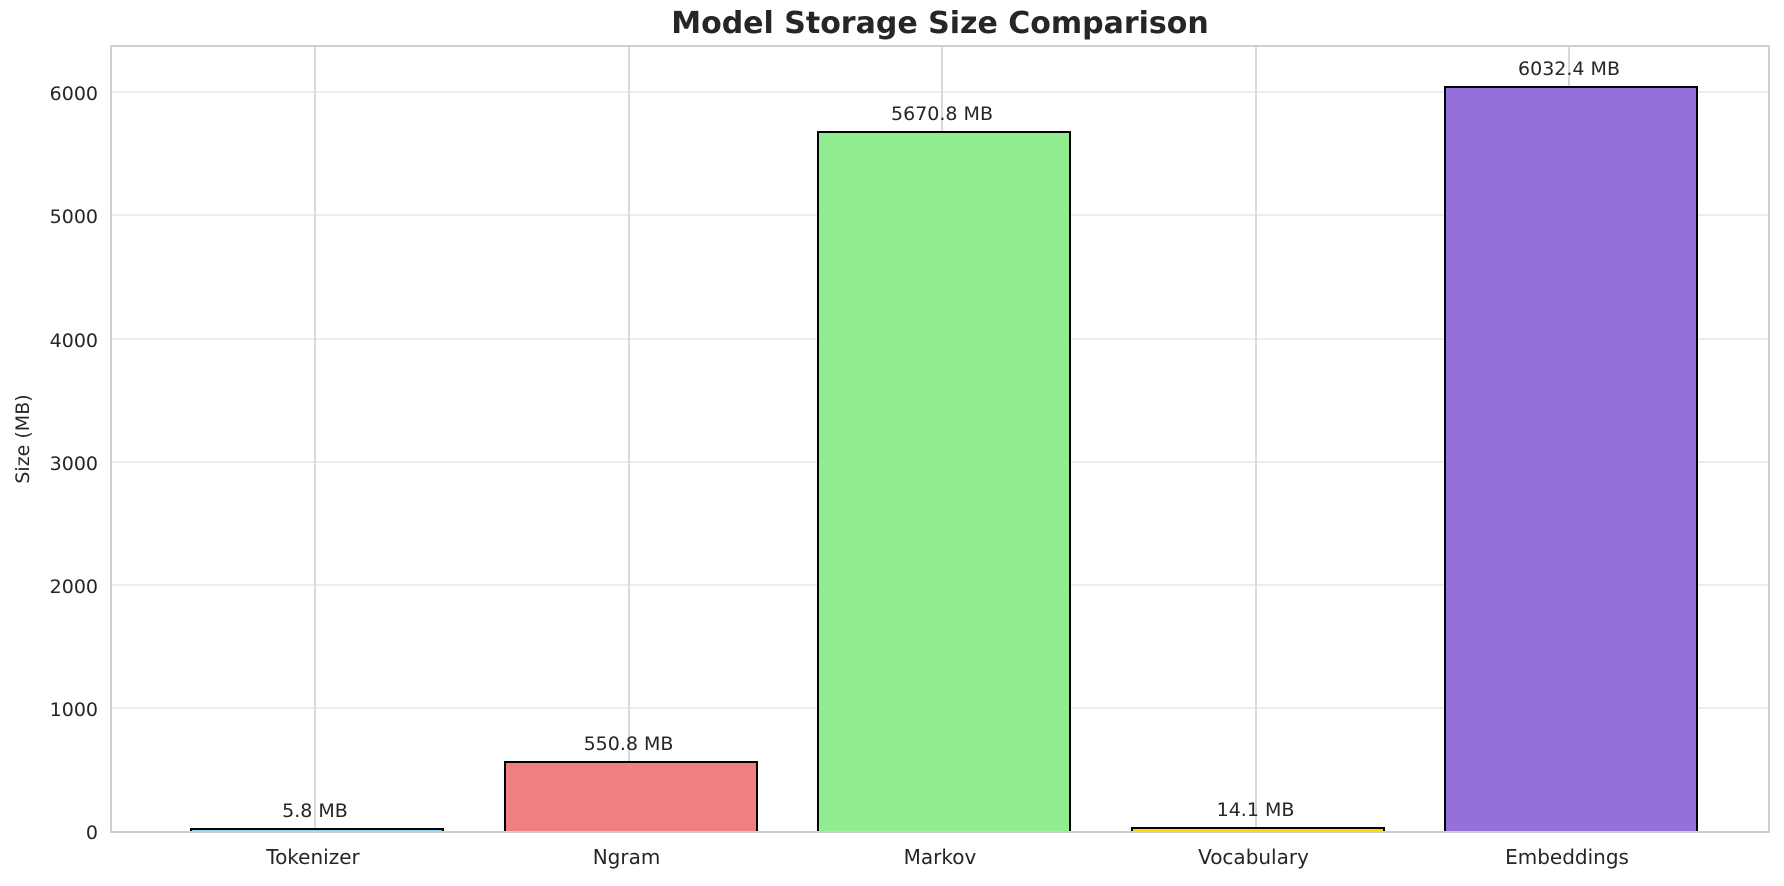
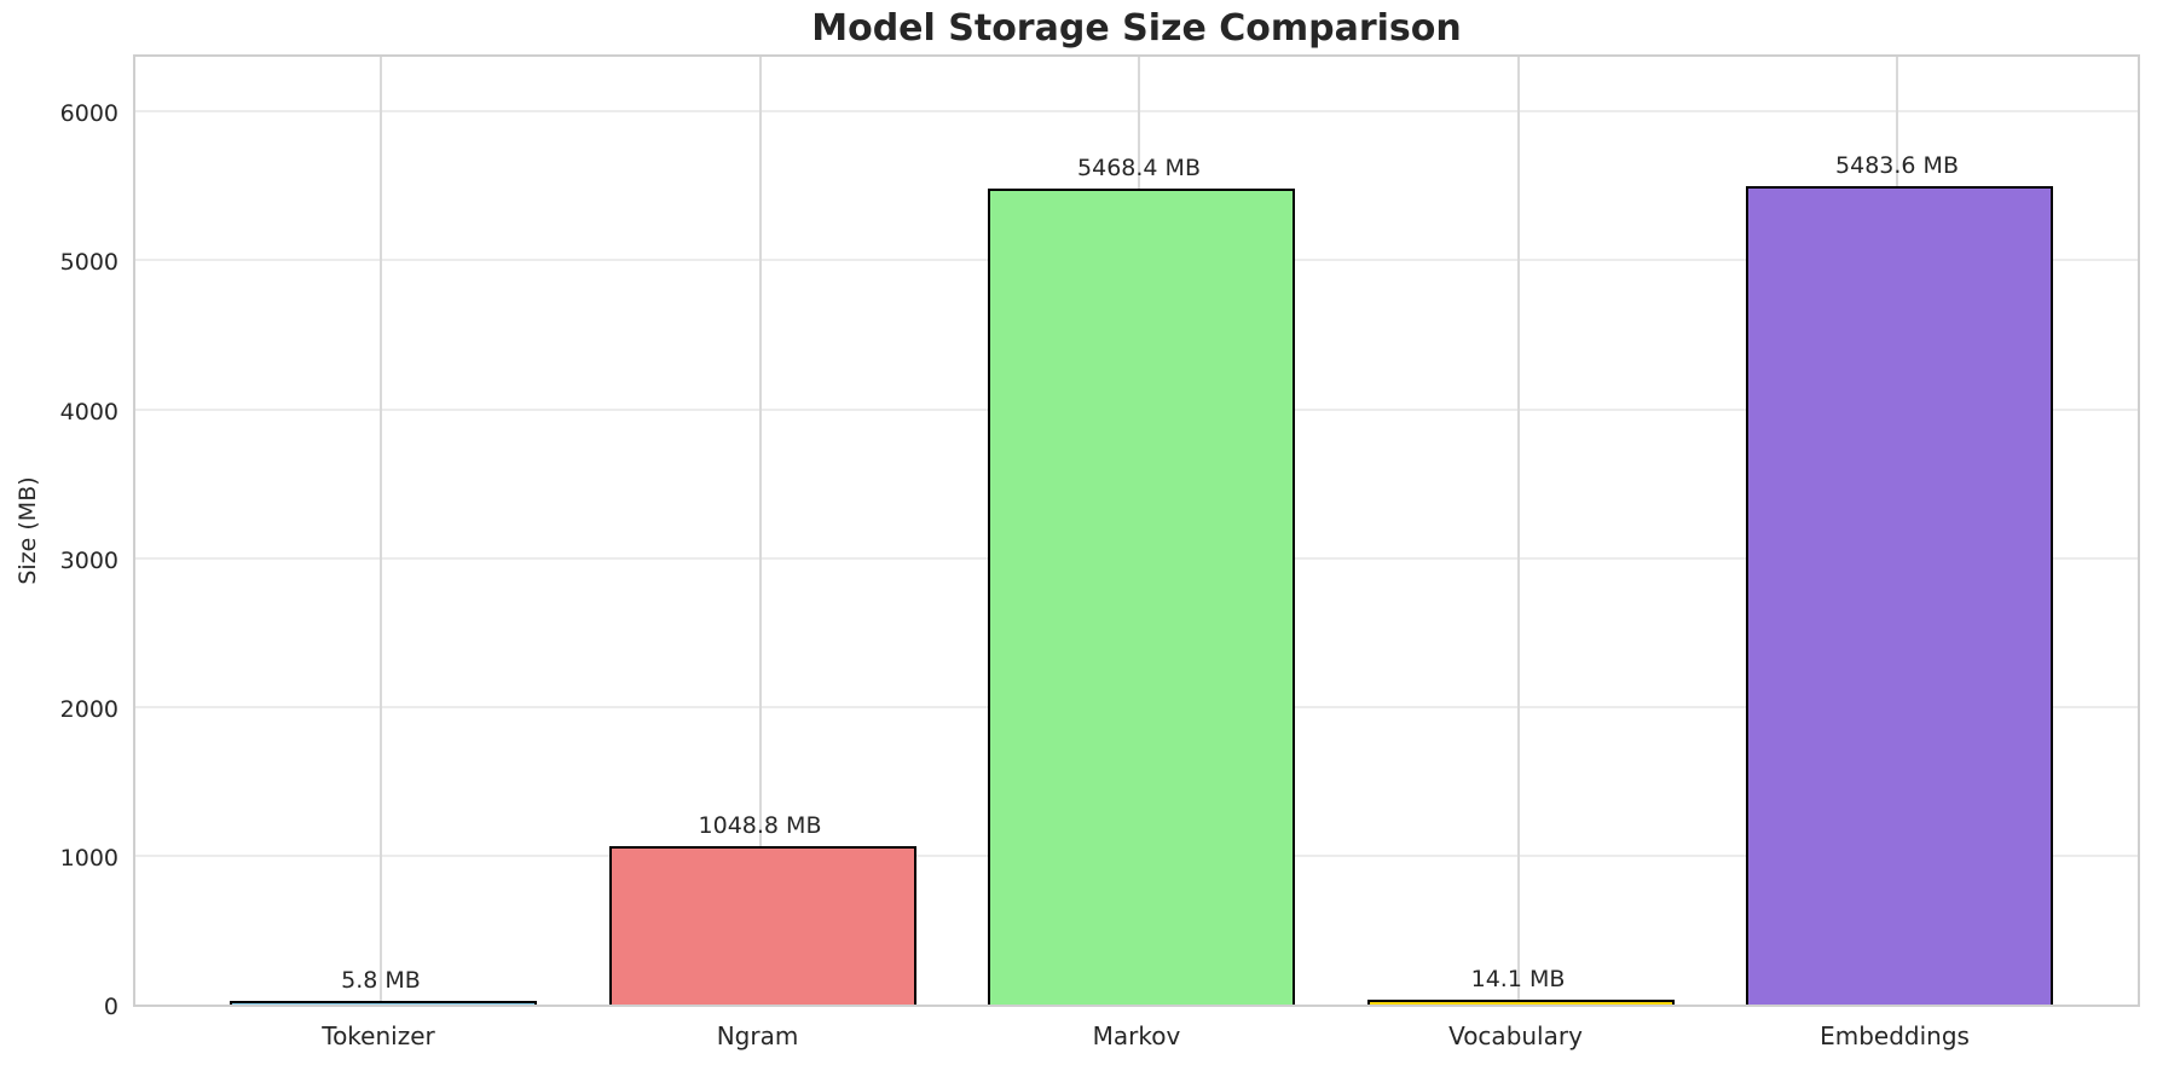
Ngram: 550.8 -> 1048.8
Markov: 5670.8 -> 5468.4
Embeddings: 6032.4 -> 5483.6
